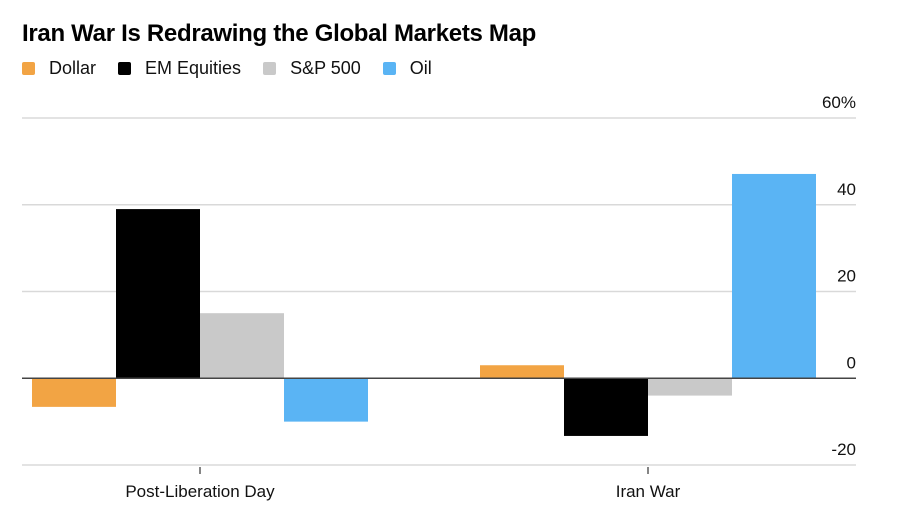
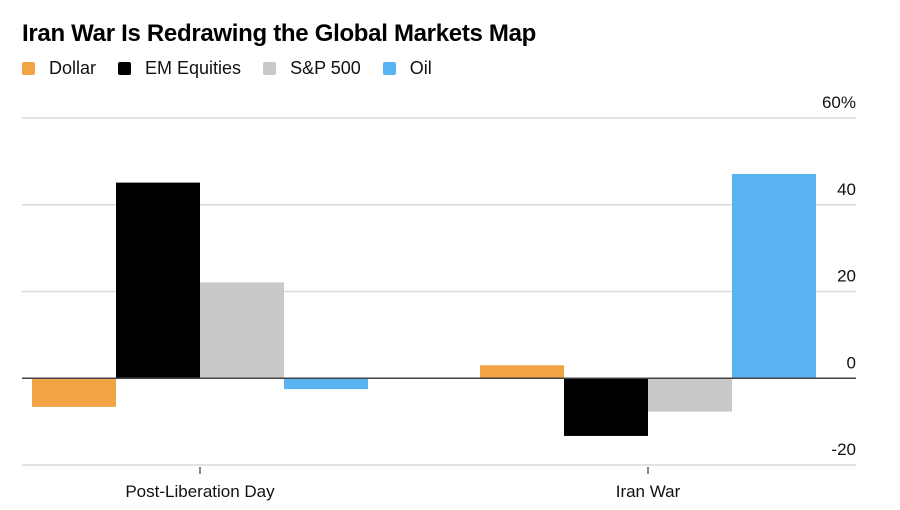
EM Equities/Post-Liberation Day: 39% -> 45%
S&P 500/Post-Liberation Day: 15% -> 22%
Oil/Post-Liberation Day: -10% -> -2%
S&P 500/Iran War: -4% -> -8%
